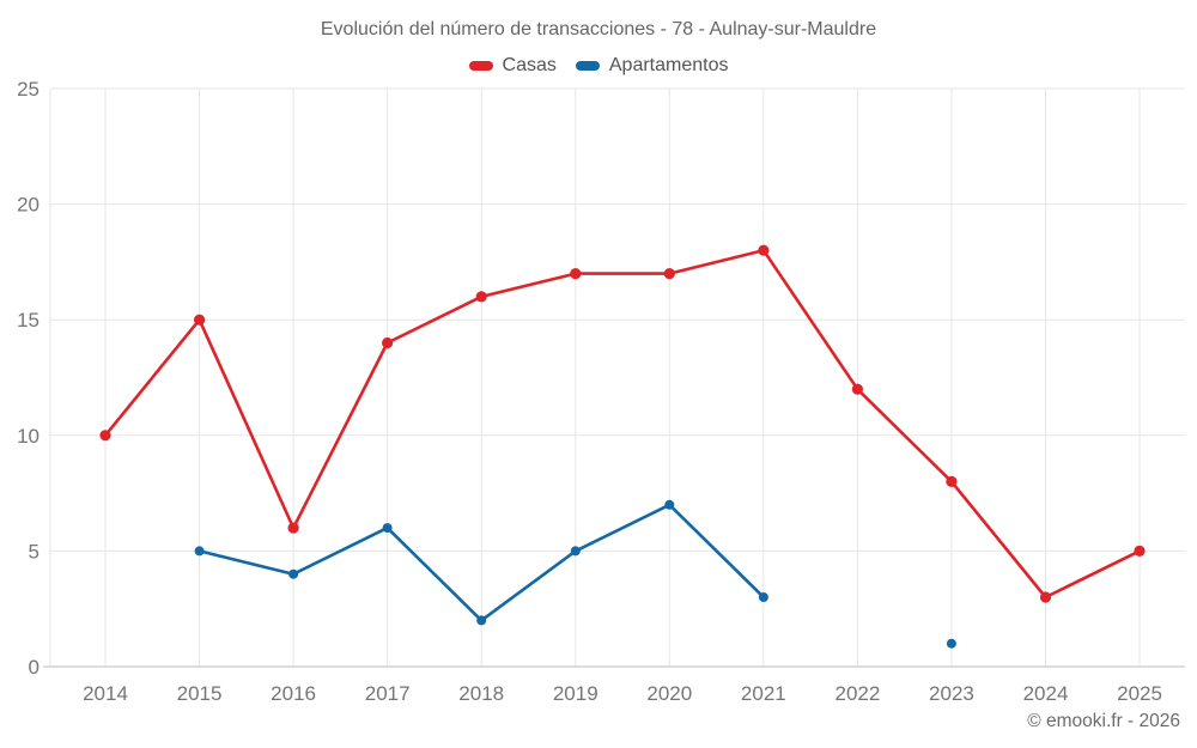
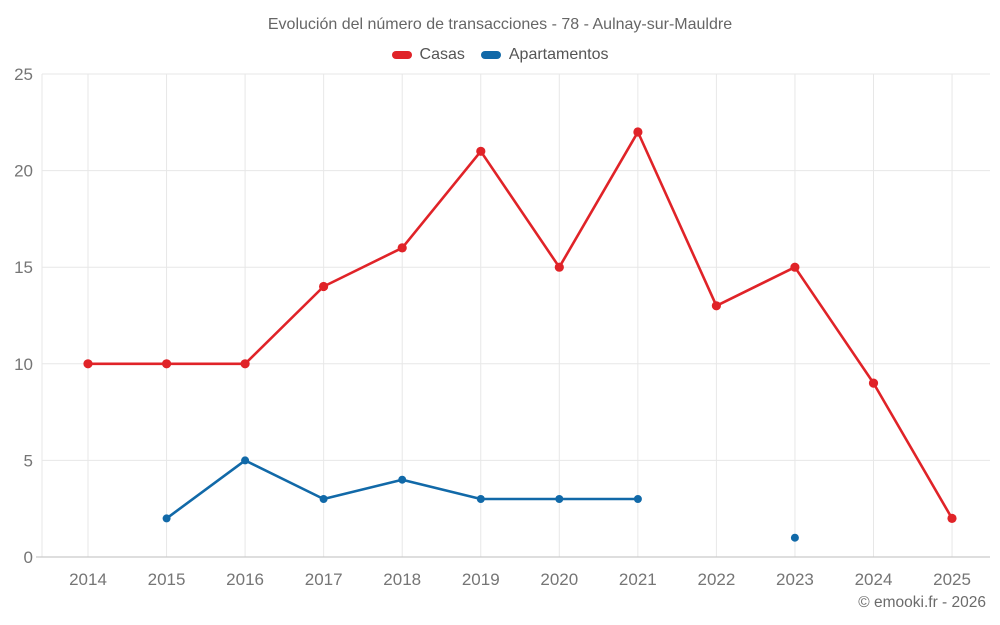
Casas/2015: 15 -> 10
Apartamentos/2015: 5 -> 2
Casas/2016: 6 -> 10
Apartamentos/2016: 4 -> 5
Apartamentos/2017: 6 -> 3
Apartamentos/2018: 2 -> 4
Casas/2019: 17 -> 21
Apartamentos/2019: 5 -> 3
Casas/2020: 17 -> 15
Apartamentos/2020: 7 -> 3
Casas/2021: 18 -> 22
Casas/2022: 12 -> 13
Casas/2023: 8 -> 15
Casas/2024: 3 -> 9
Casas/2025: 5 -> 2
